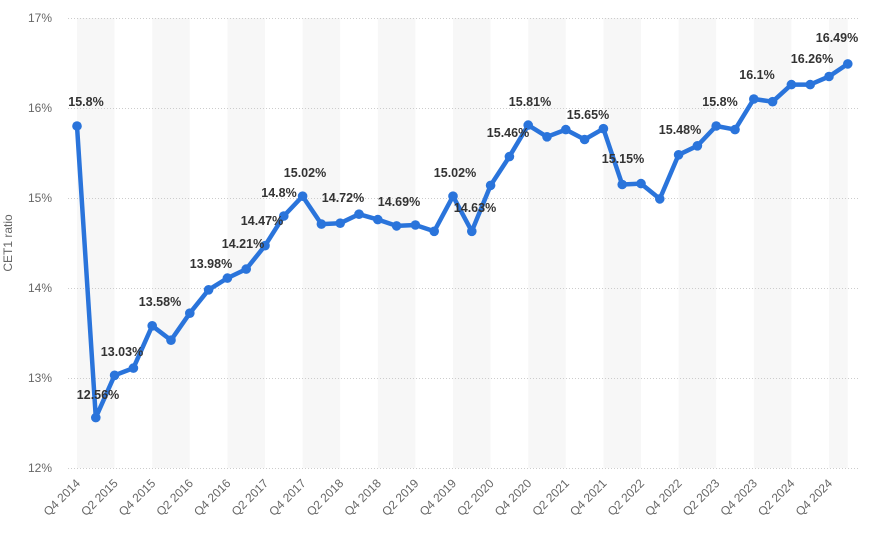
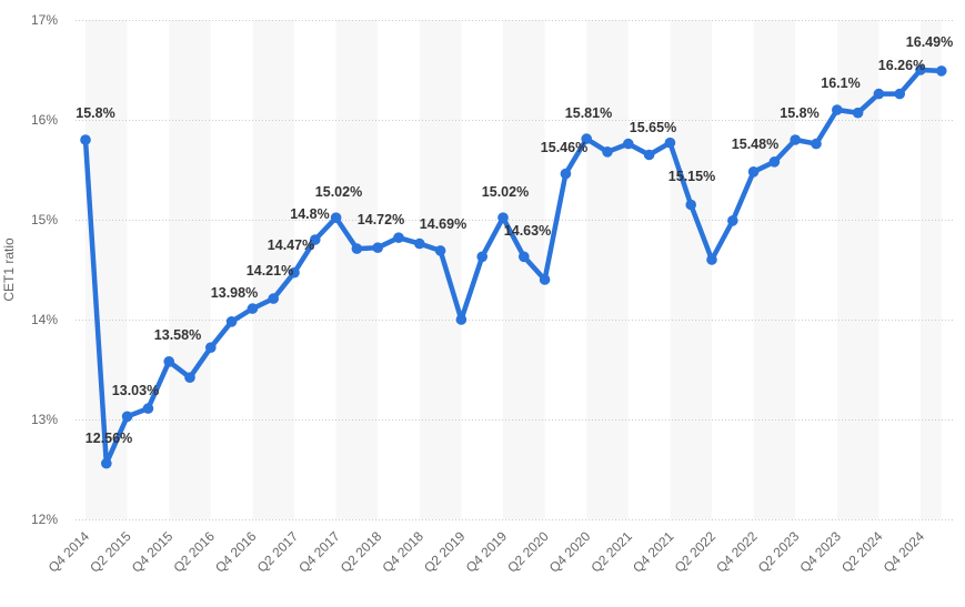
Q2 2019: 14.7% -> 14.0%
Q2 2020: 15.1% -> 14.4%
Q2 2022: 15.2% -> 14.6%
Q4 2024: 16.4% -> 16.5%
